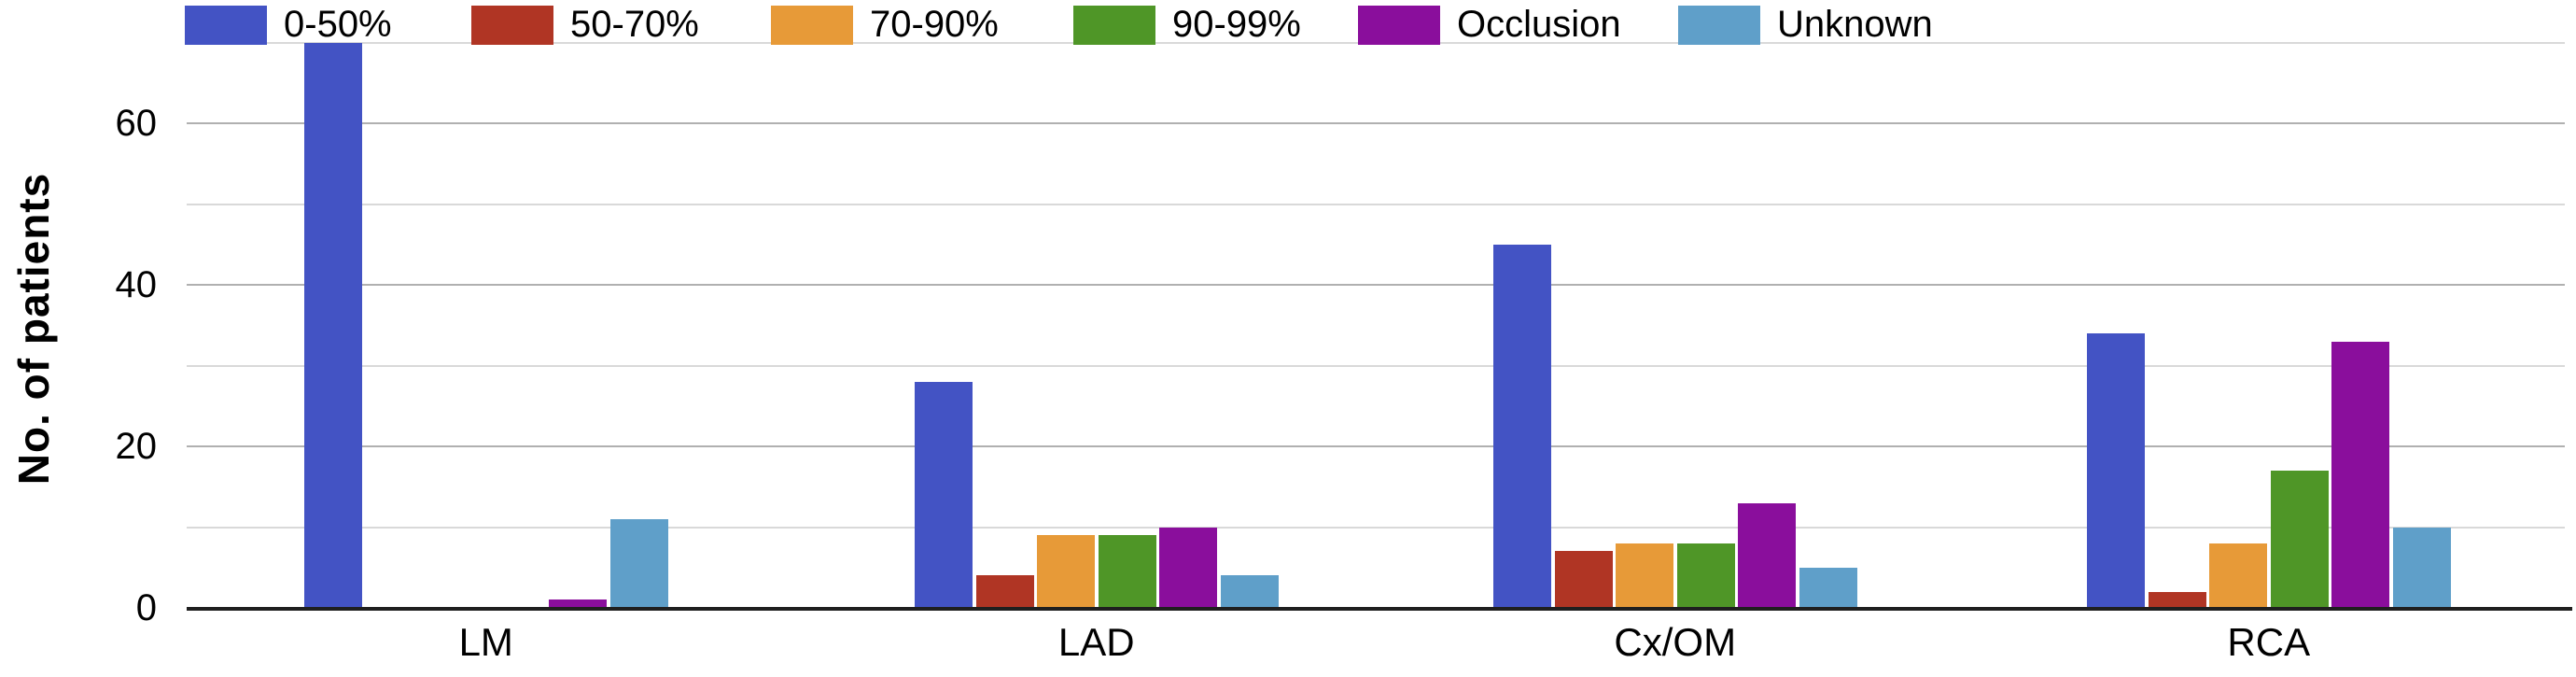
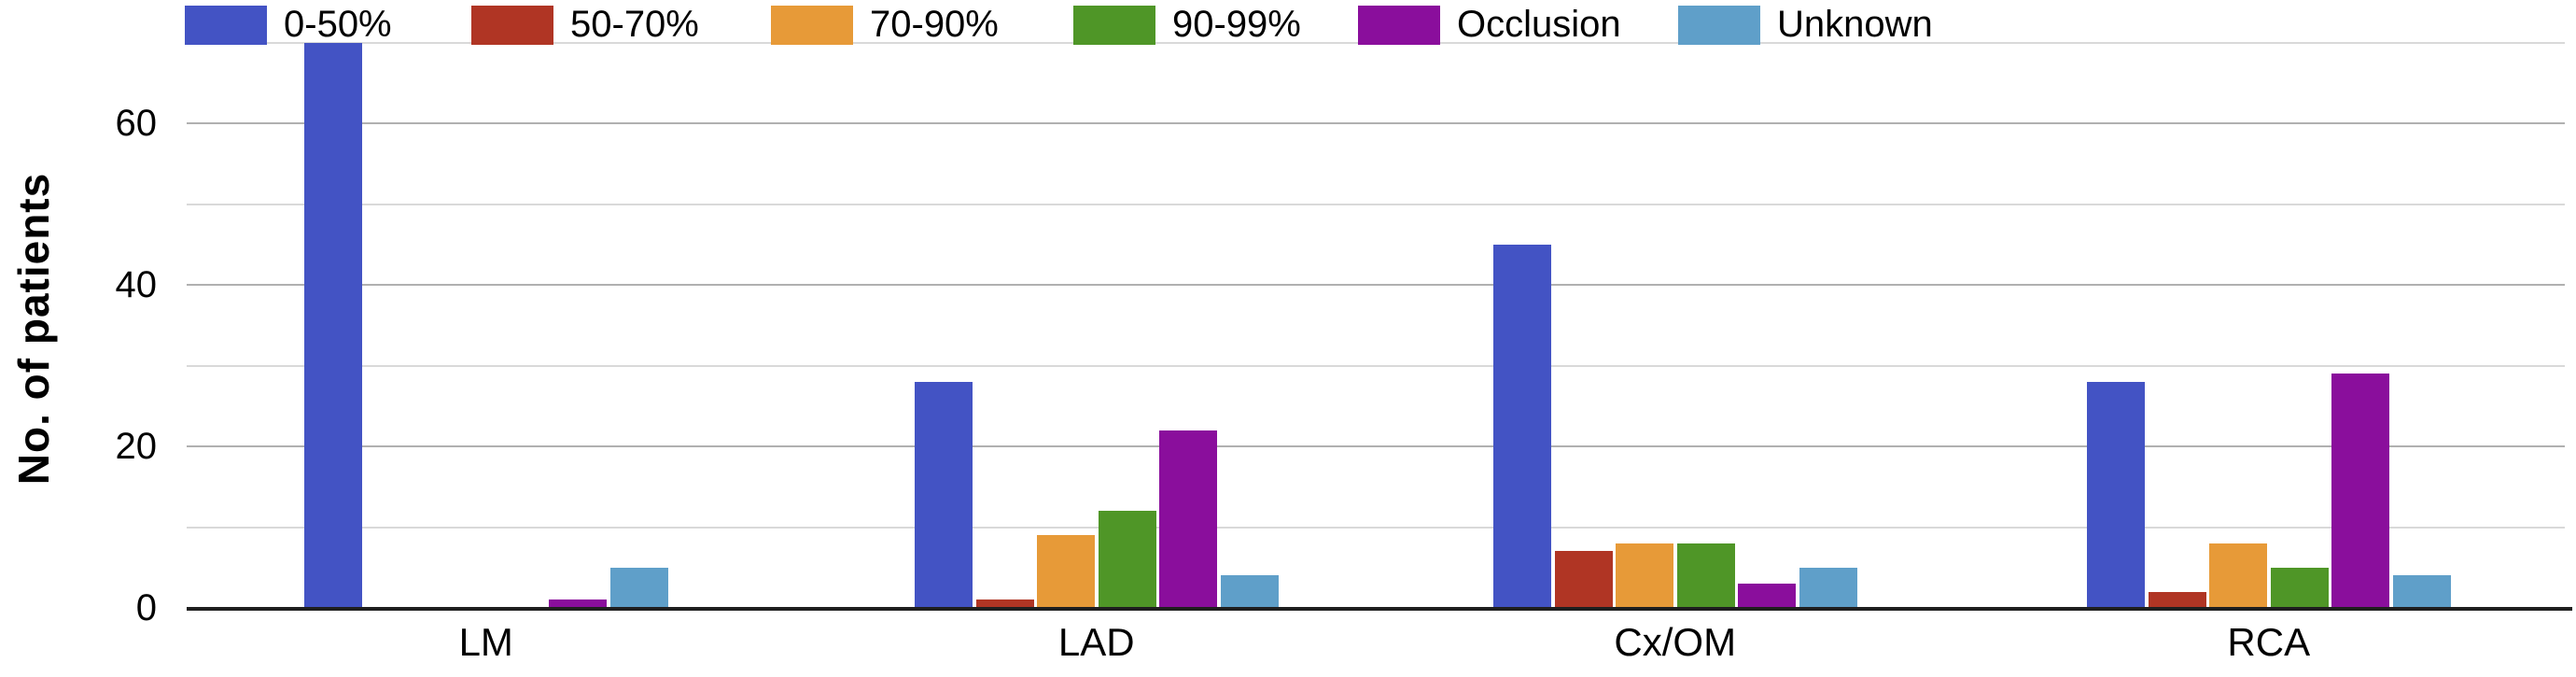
Unknown/LM: 11 -> 5
50-70%/LAD: 4 -> 1
90-99%/LAD: 9 -> 12
Occlusion/LAD: 10 -> 22
Occlusion/Cx/OM: 13 -> 3
0-50%/RCA: 34 -> 28
90-99%/RCA: 17 -> 5
Occlusion/RCA: 33 -> 29
Unknown/RCA: 10 -> 4
